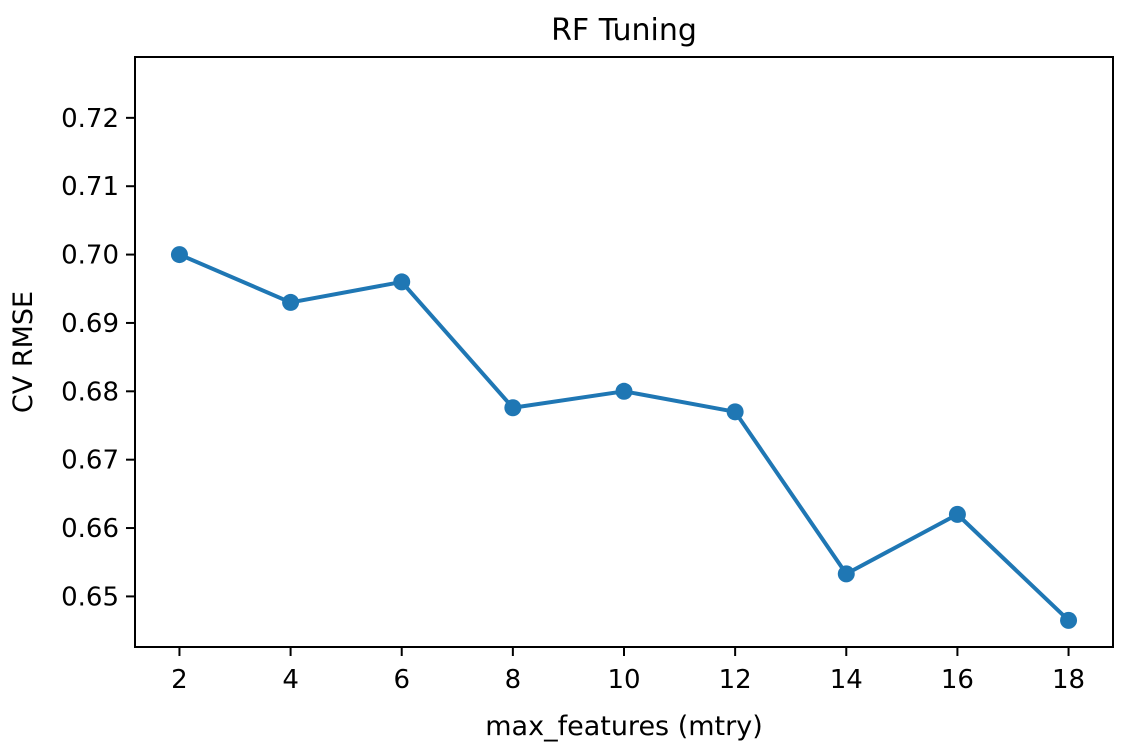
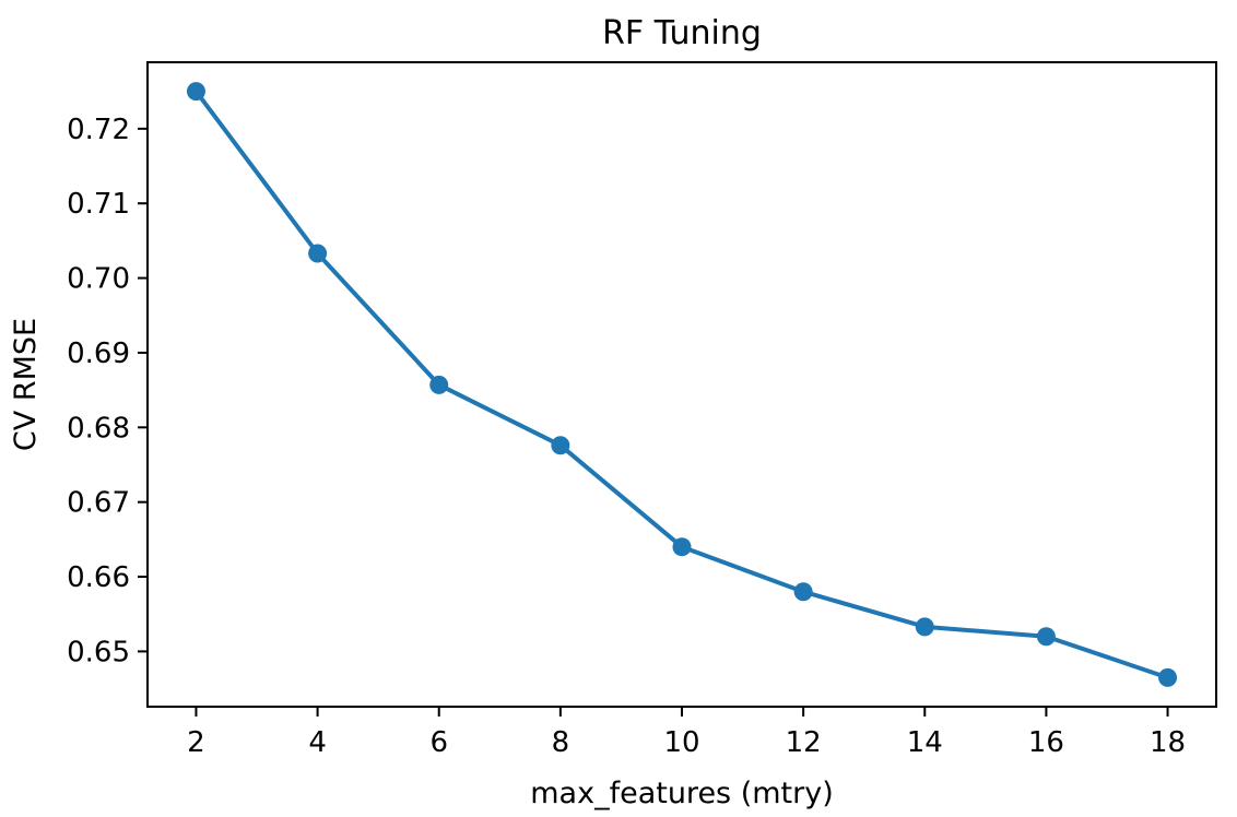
2: 0.700 -> 0.725
4: 0.693 -> 0.703
6: 0.696 -> 0.686
10: 0.680 -> 0.664
12: 0.677 -> 0.658
16: 0.662 -> 0.652
